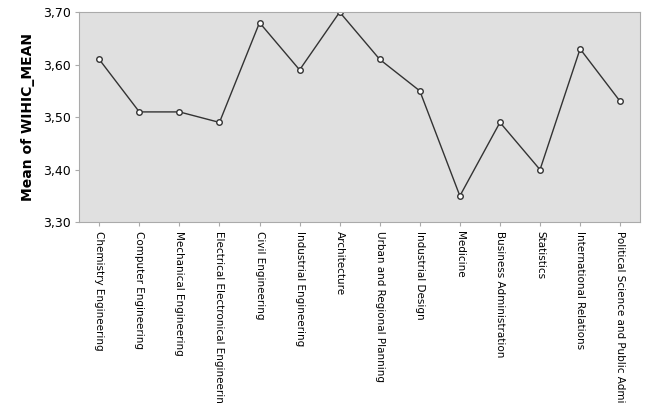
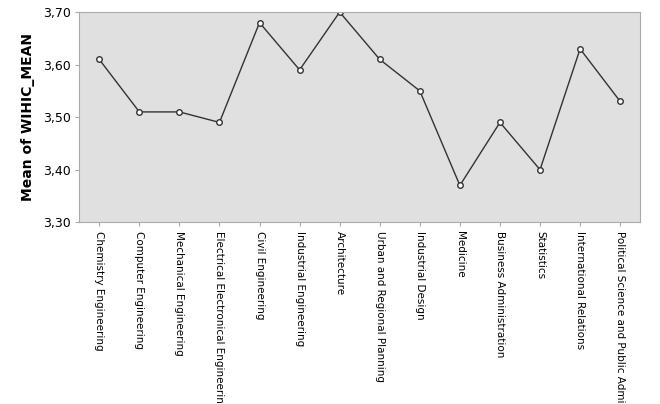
Medicine: 3,35 -> 3,37
